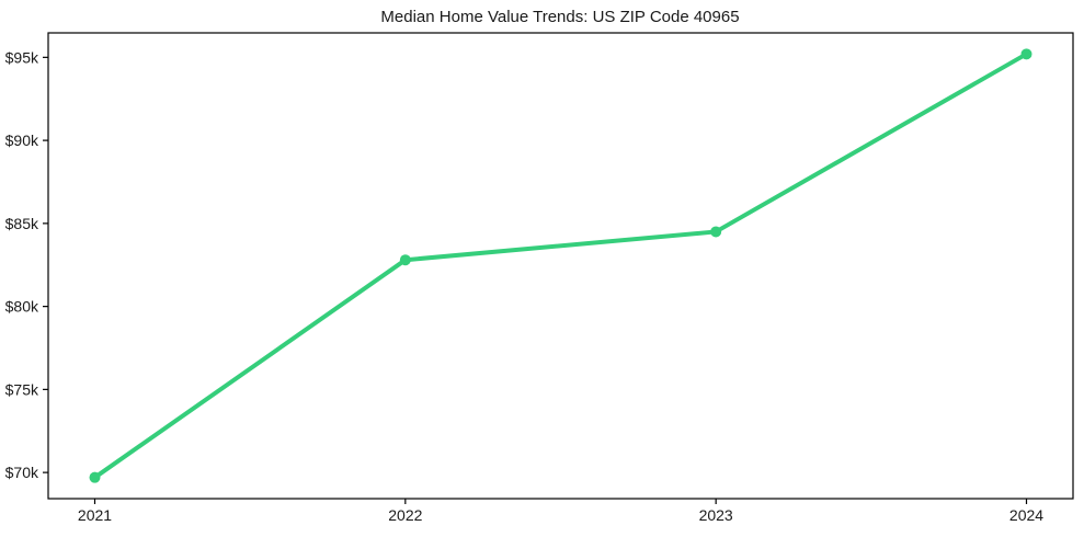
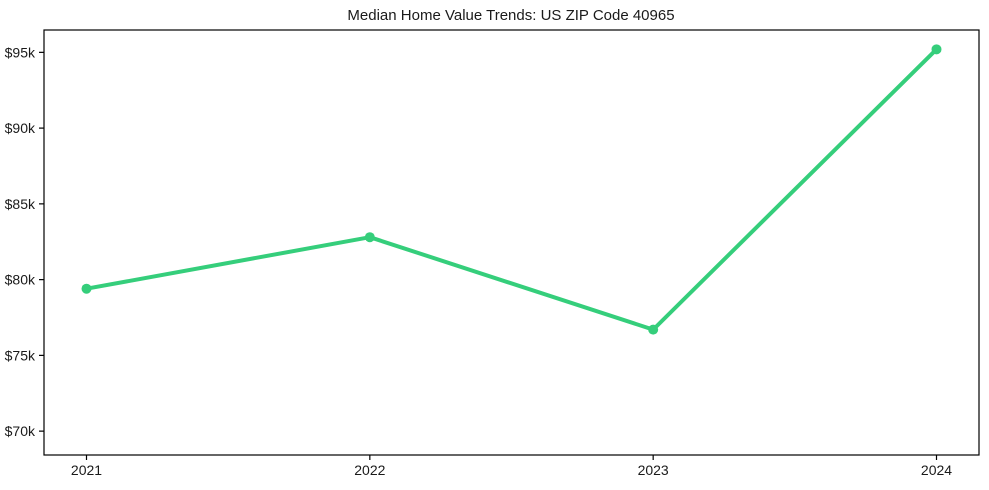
2021: $69.7k -> $79.4k
2023: $84.5k -> $76.7k
